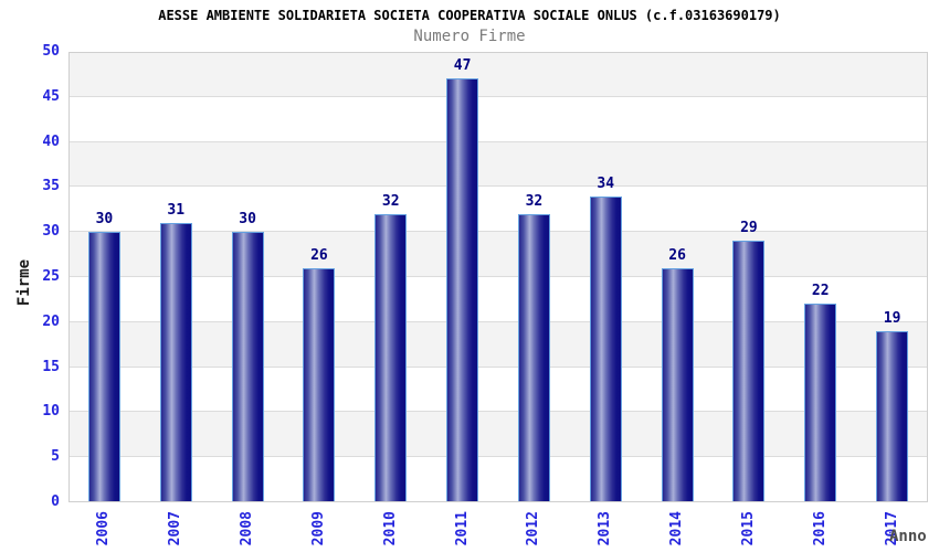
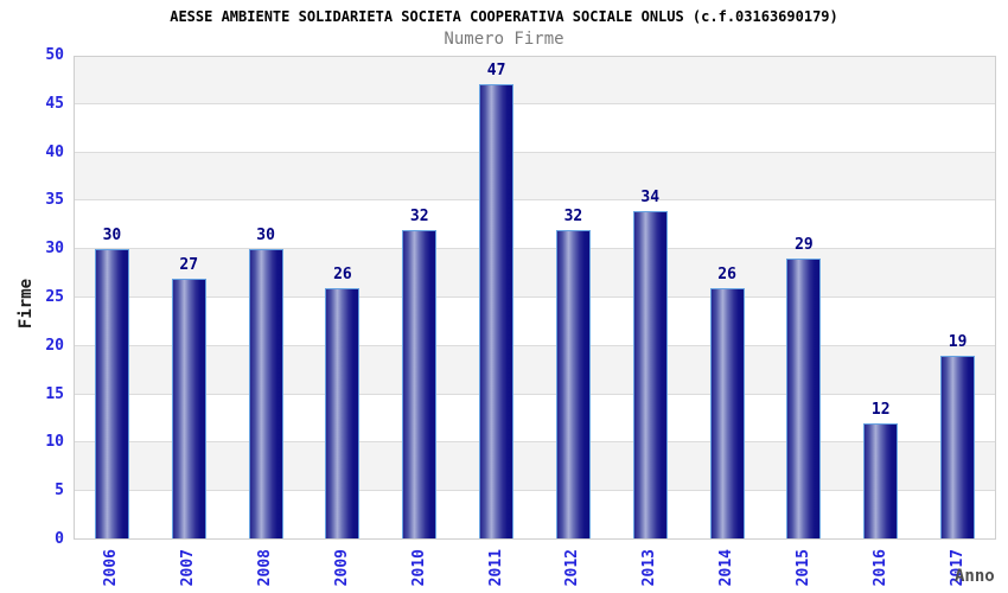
2007: 31 -> 27
2016: 22 -> 12
